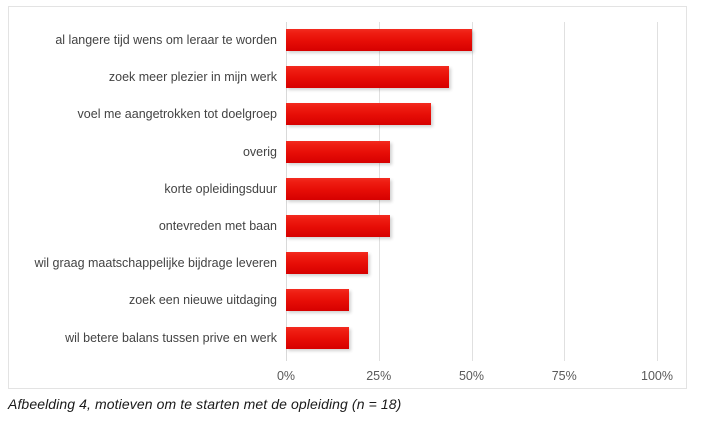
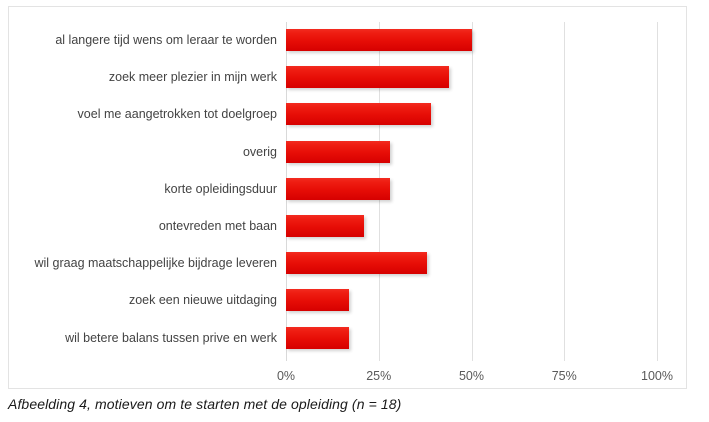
ontevreden met baan: 28% -> 21%
wil graag maatschappelijke bijdrage leveren: 22% -> 38%
